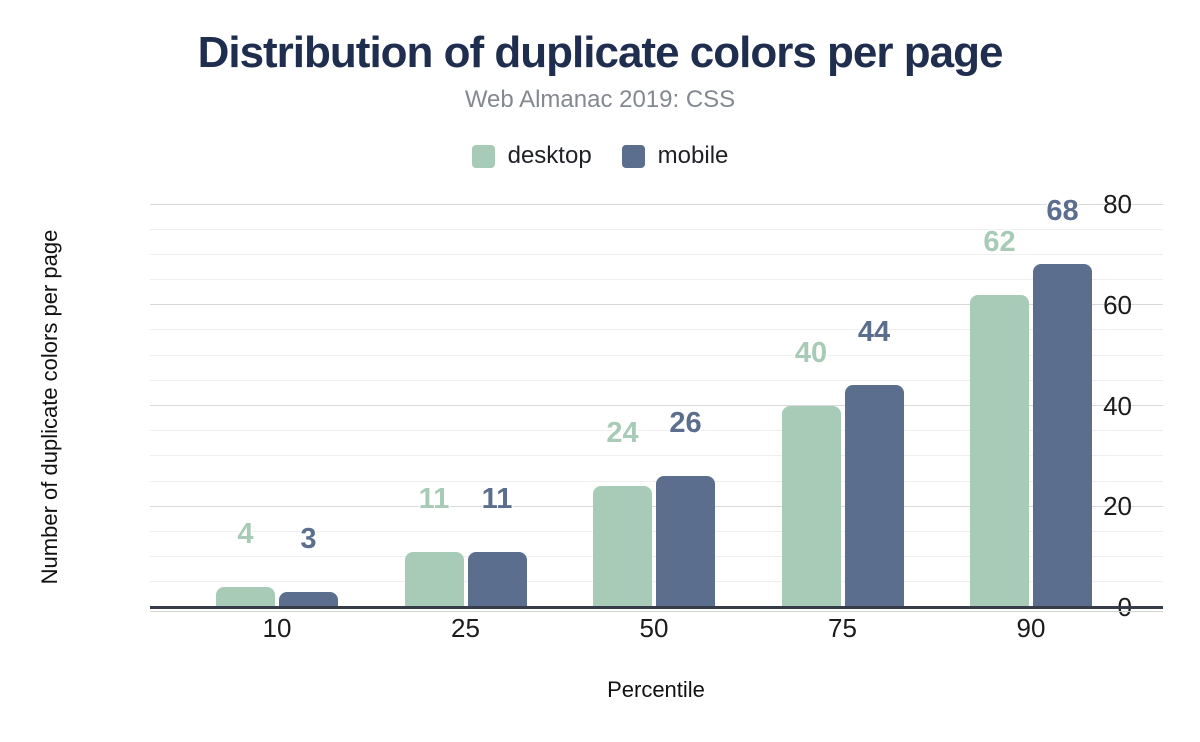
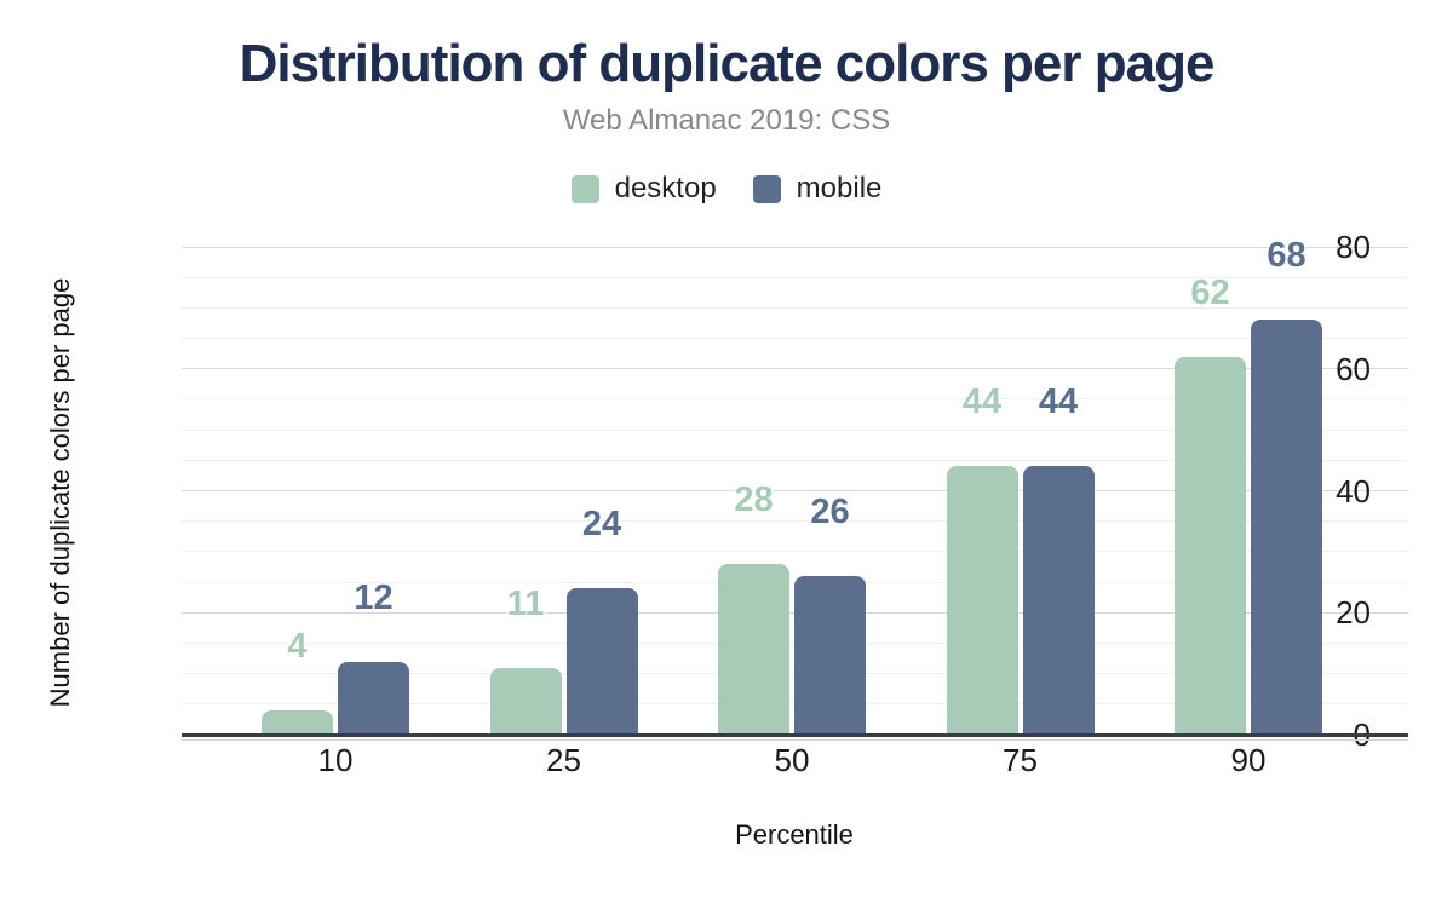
mobile/10: 3 -> 12
mobile/25: 11 -> 24
desktop/50: 24 -> 28
desktop/75: 40 -> 44
